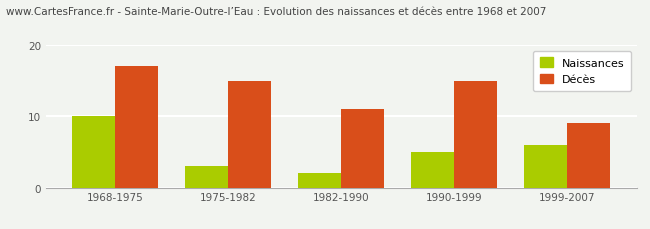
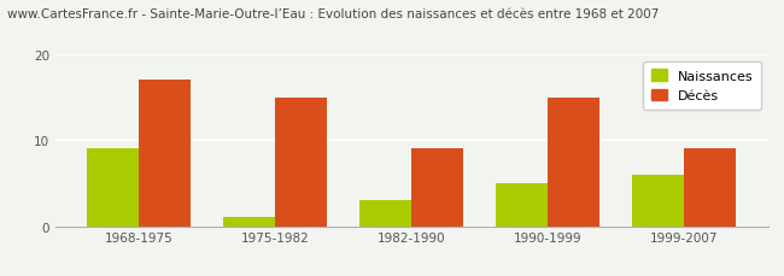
Naissances/1968-1975: 10 -> 9
Naissances/1975-1982: 3 -> 1
Naissances/1982-1990: 2 -> 3
Décès/1982-1990: 11 -> 9
